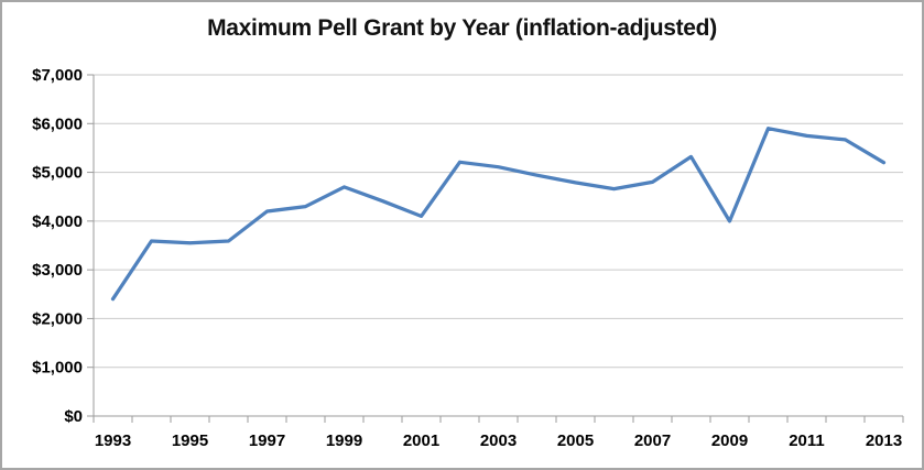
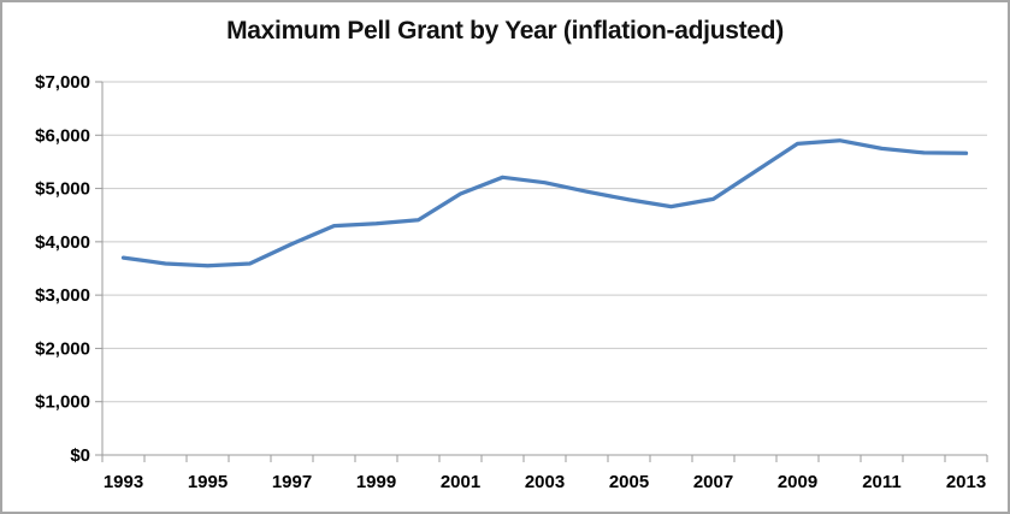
1993: $2400 -> $3700
1997: $4200 -> $4000
1999: $4700 -> $4300
2001: $4100 -> $4900
2009: $4000 -> $5800
2013: $5200 -> $5700
